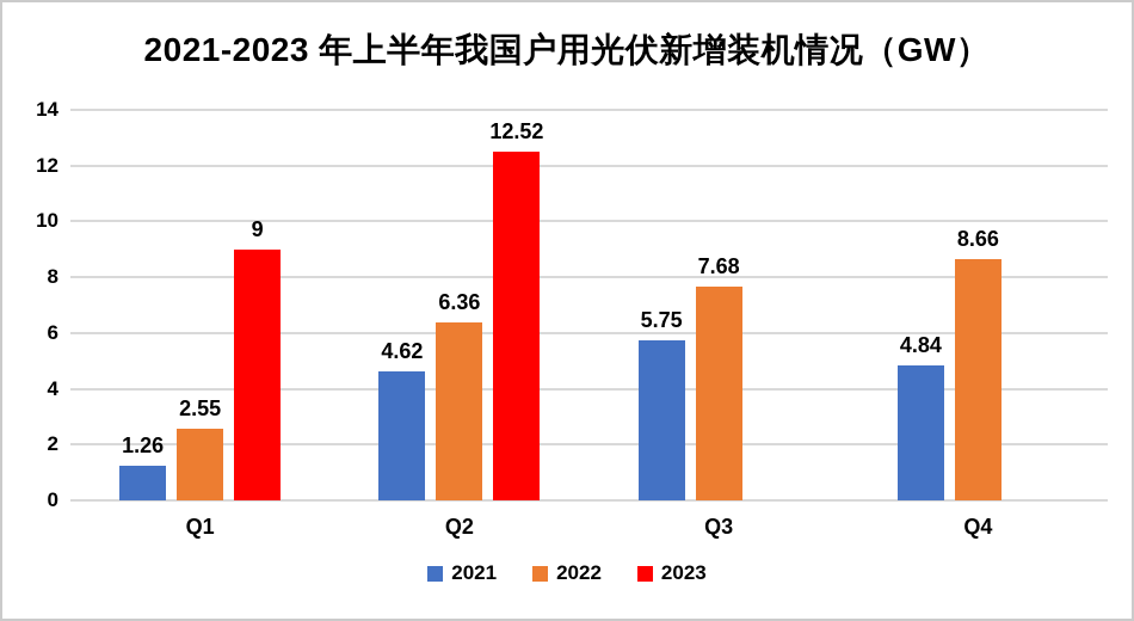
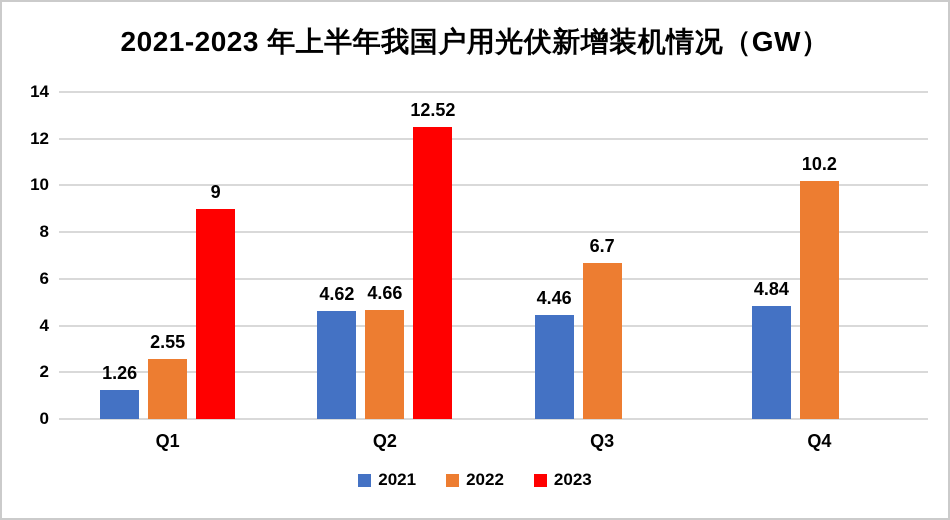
2022/Q2: 6.36 -> 4.66
2021/Q3: 5.75 -> 4.46
2022/Q3: 7.68 -> 6.7
2022/Q4: 8.66 -> 10.2
